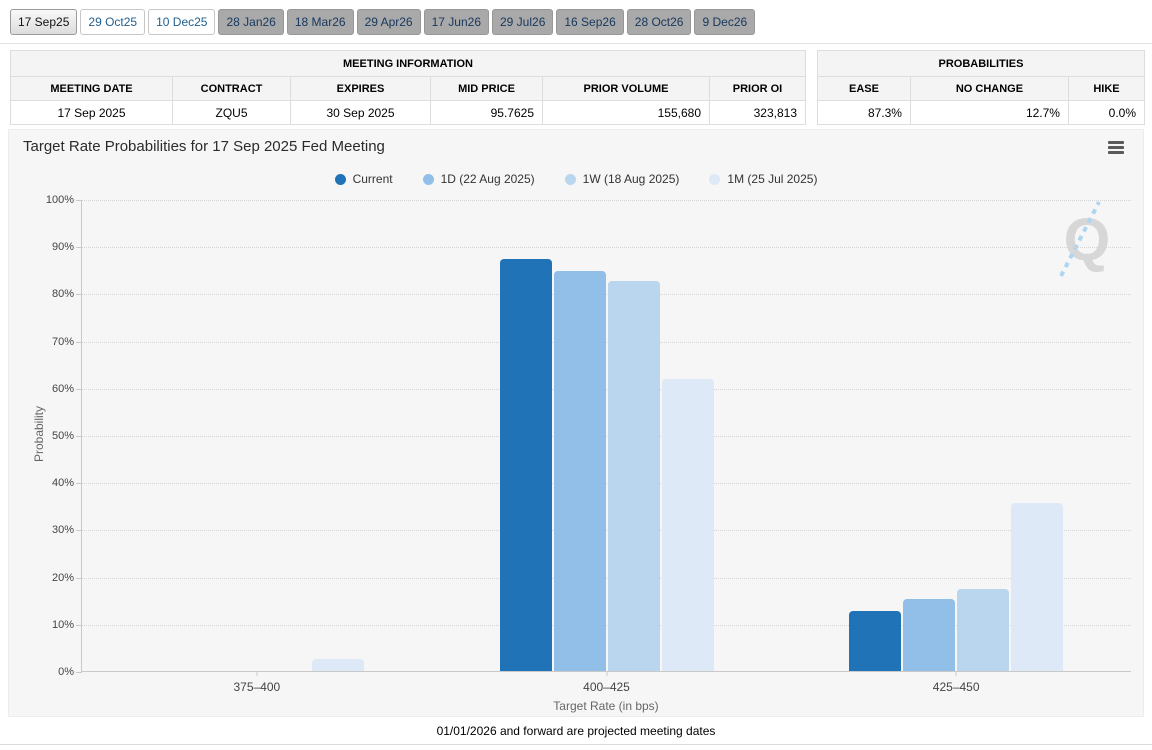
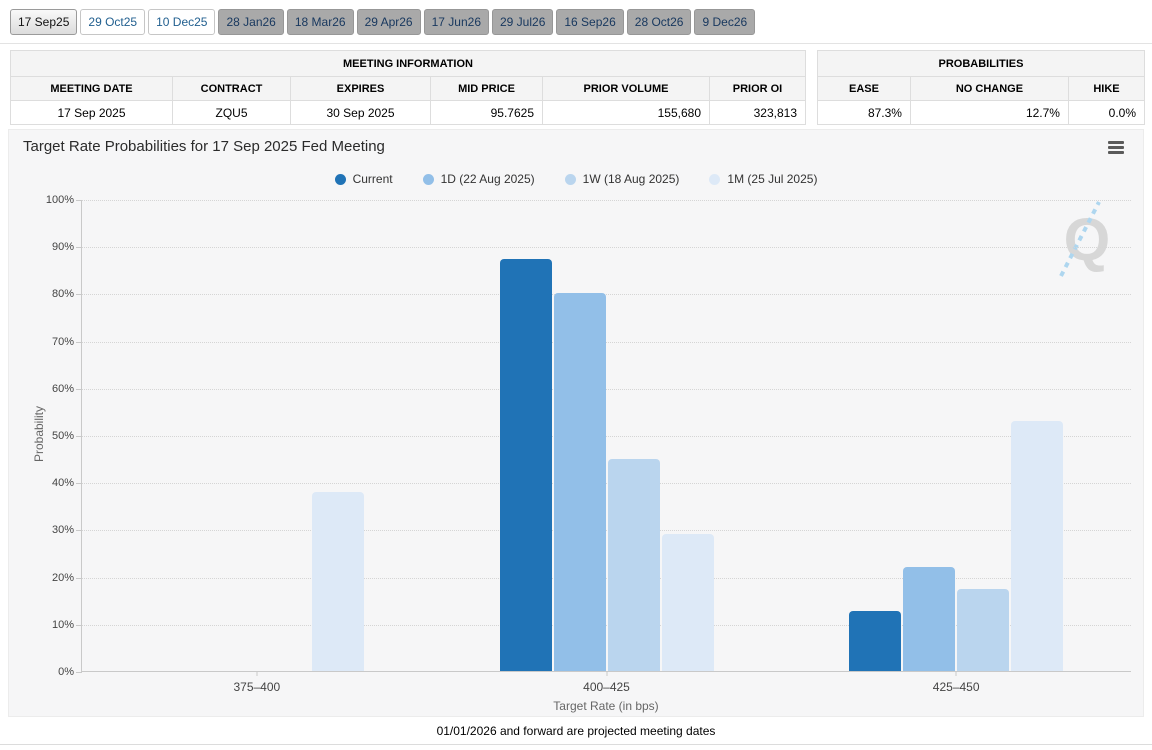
1M (25 Jul 2025)/375–400: 2% -> 38%
1D (22 Aug 2025)/400–425: 85% -> 80%
1W (18 Aug 2025)/400–425: 83% -> 45%
1M (25 Jul 2025)/400–425: 62% -> 29%
1D (22 Aug 2025)/425–450: 15% -> 22%
1M (25 Jul 2025)/425–450: 36% -> 53%
